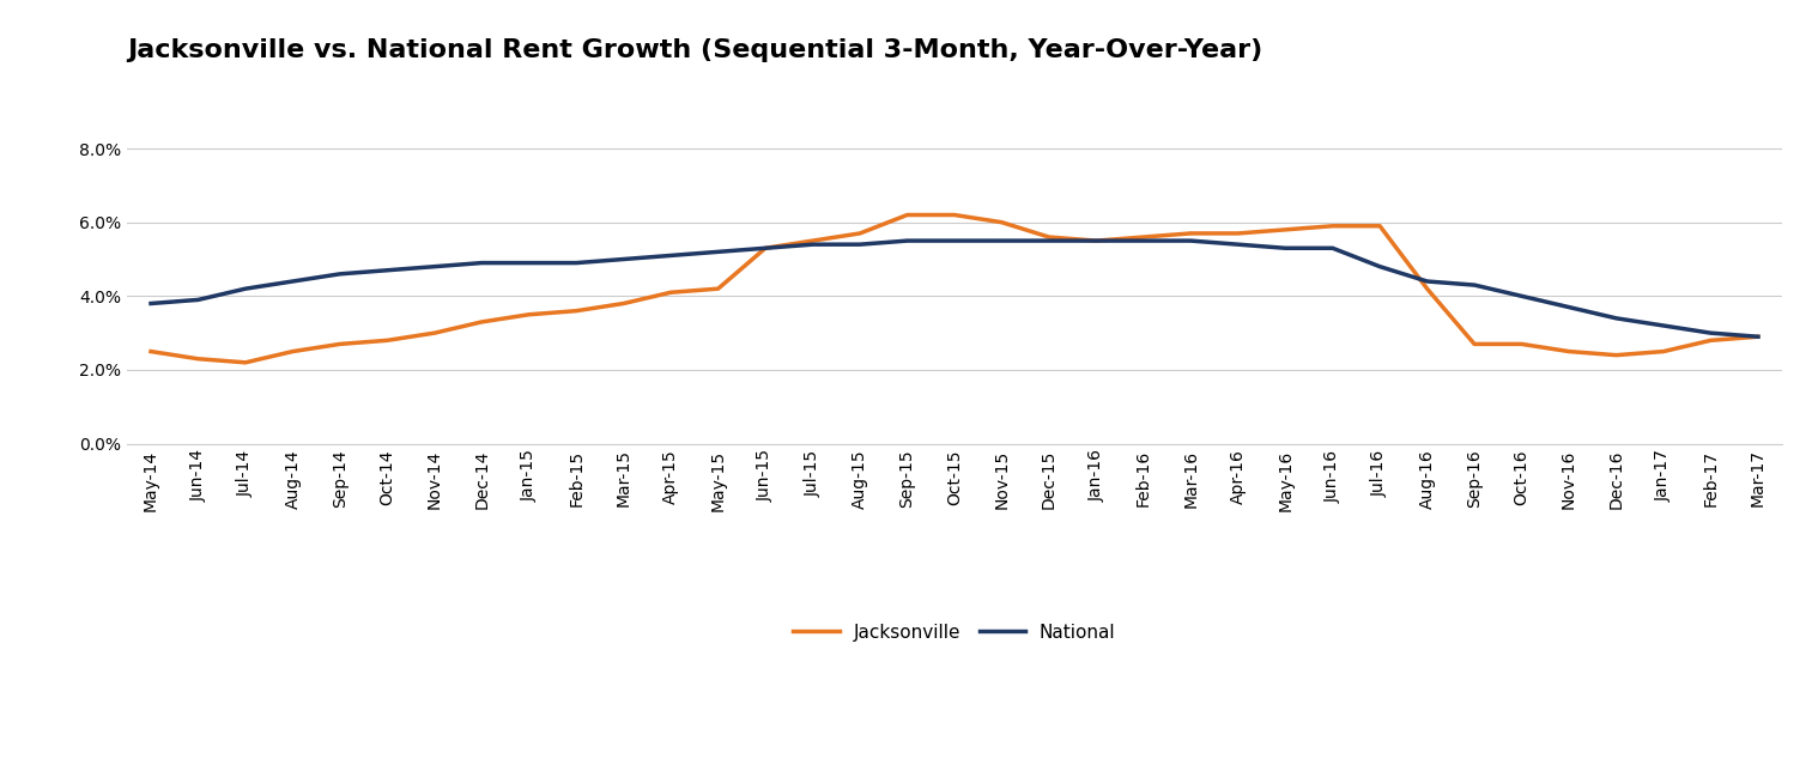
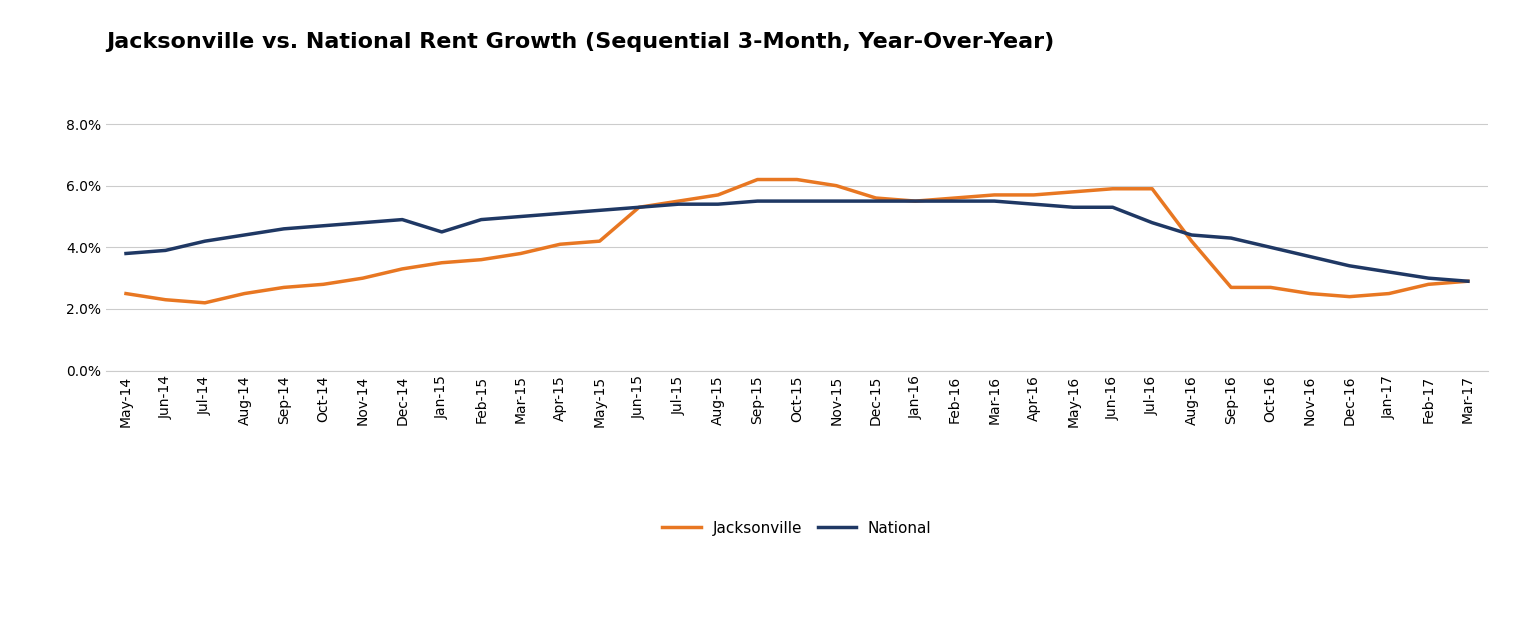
National/Jan-15: 4.9% -> 4.5%
